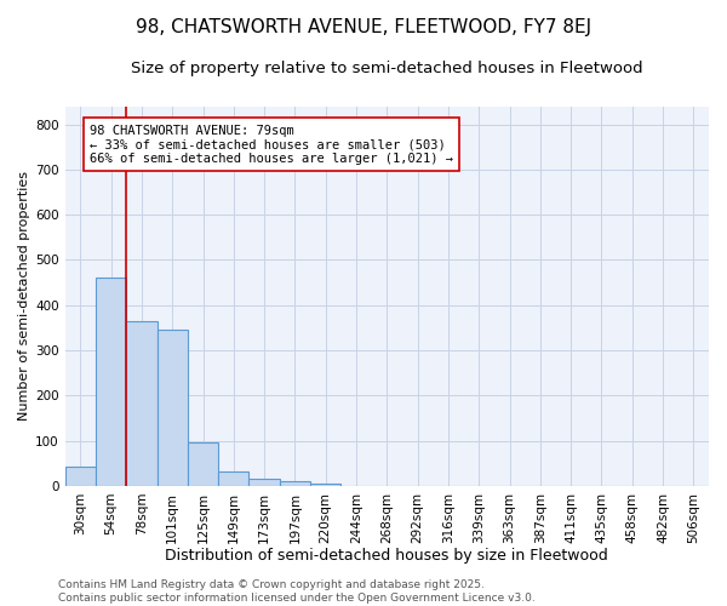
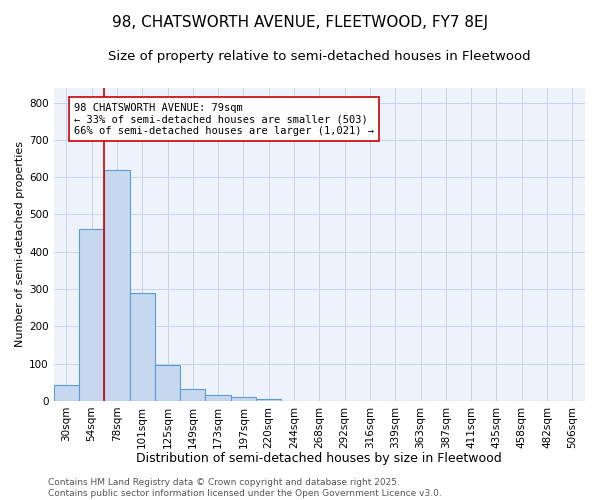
78sqm: 365 -> 620
101sqm: 345 -> 290
